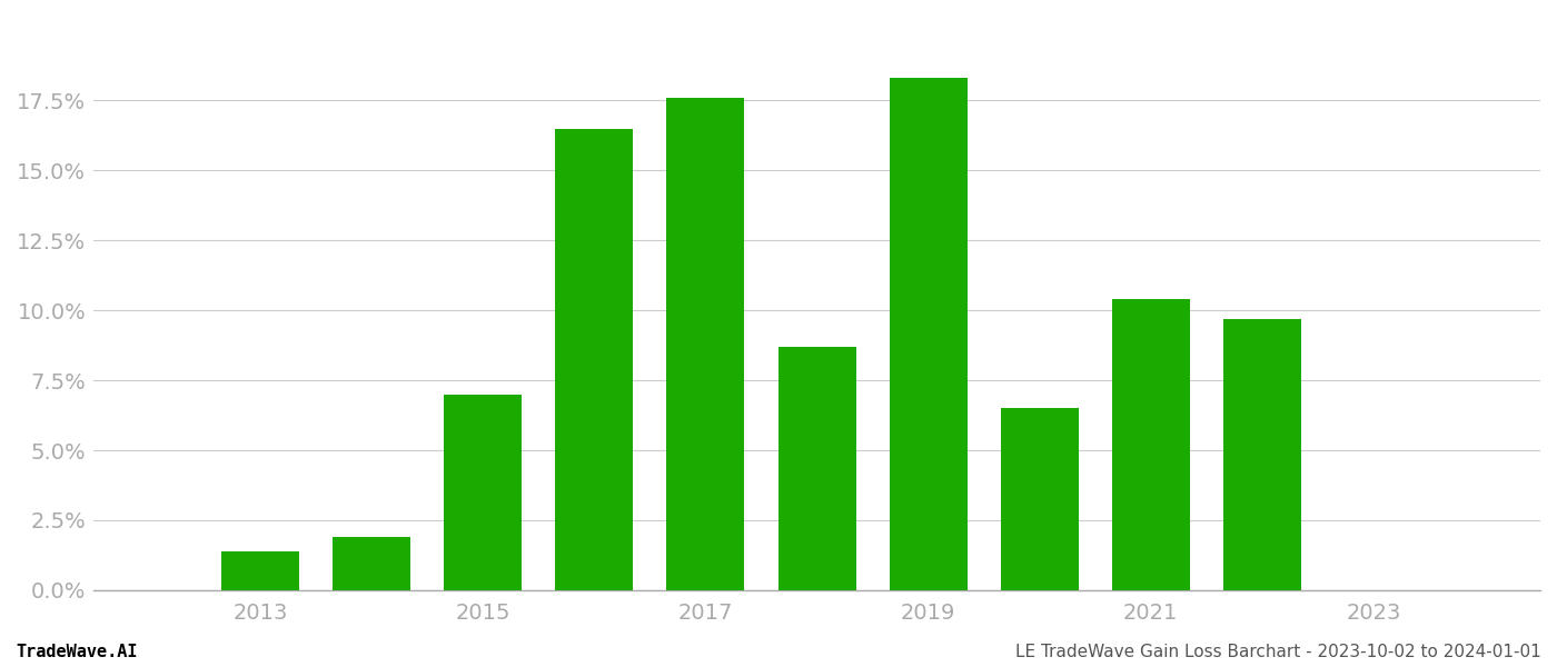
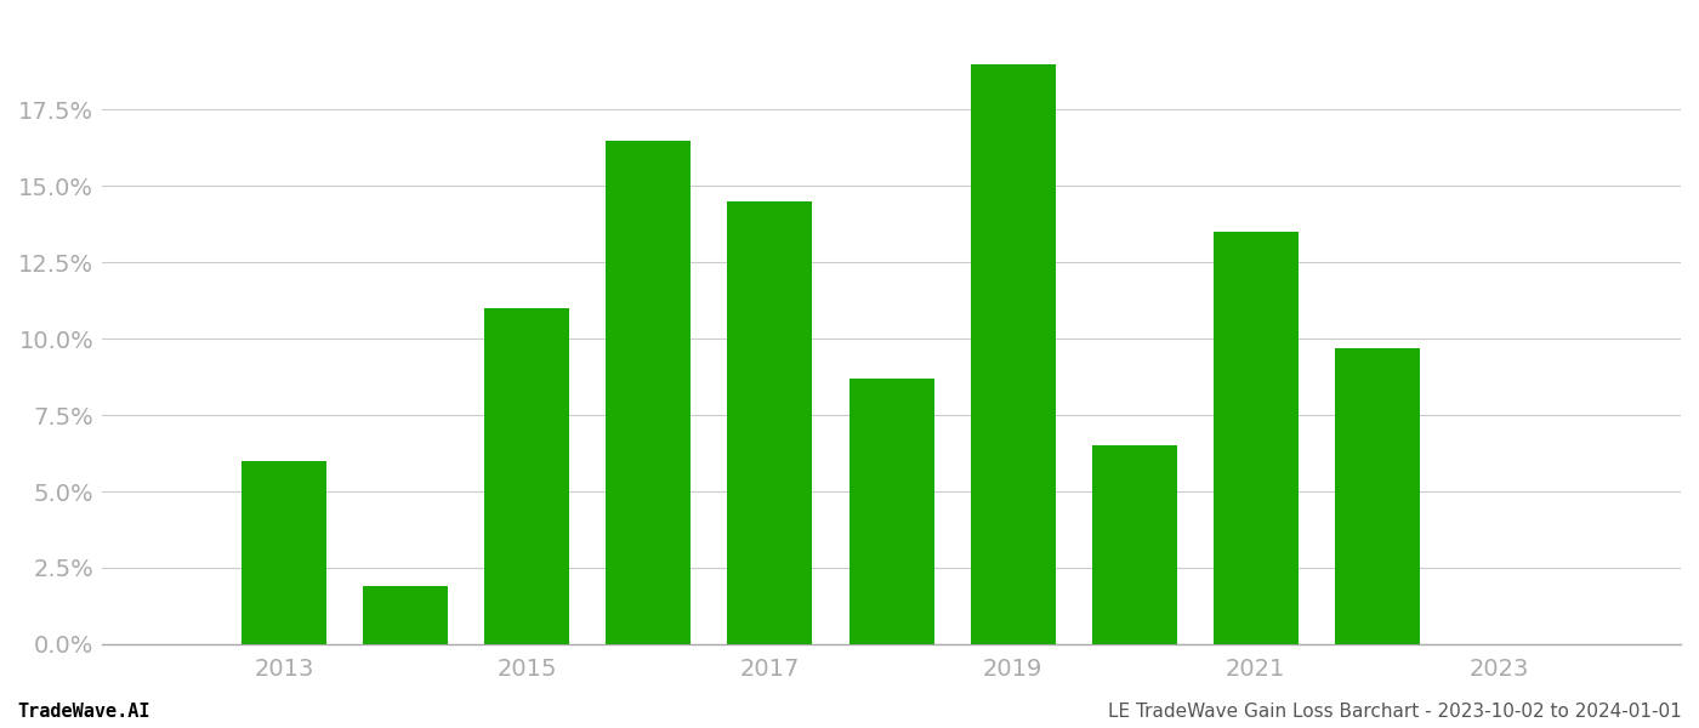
2013: 1.4% -> 6.0%
2015: 7.0% -> 11.0%
2017: 17.6% -> 14.5%
2019: 18.3% -> 19.0%
2021: 10.4% -> 13.5%
